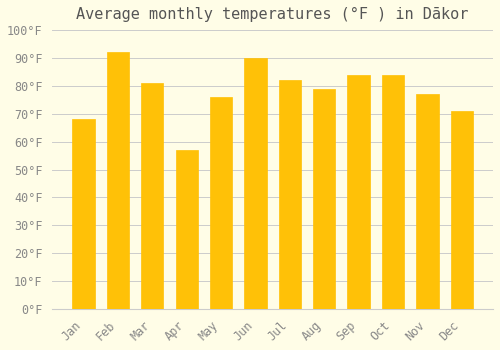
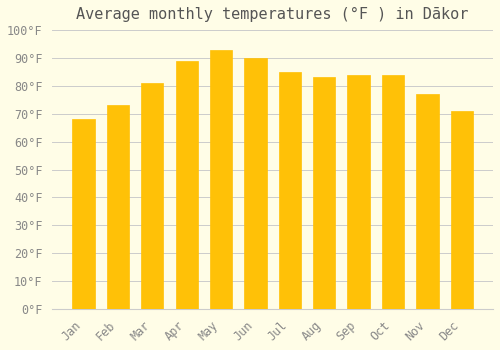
Feb: 92°F -> 73°F
Apr: 57°F -> 89°F
May: 76°F -> 93°F
Jul: 82°F -> 85°F
Aug: 79°F -> 83°F
